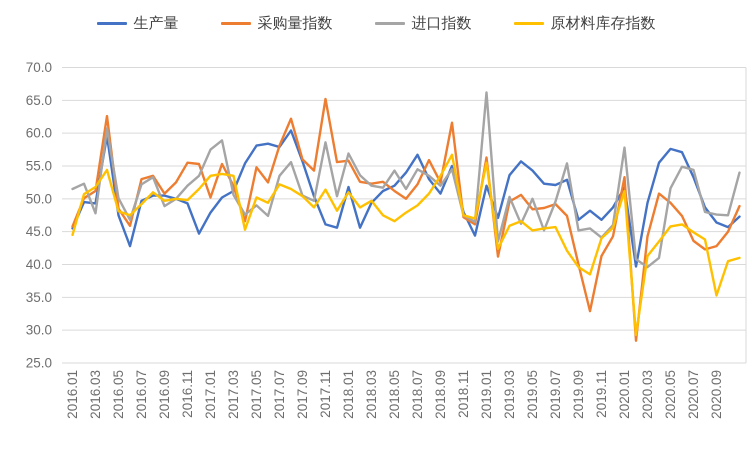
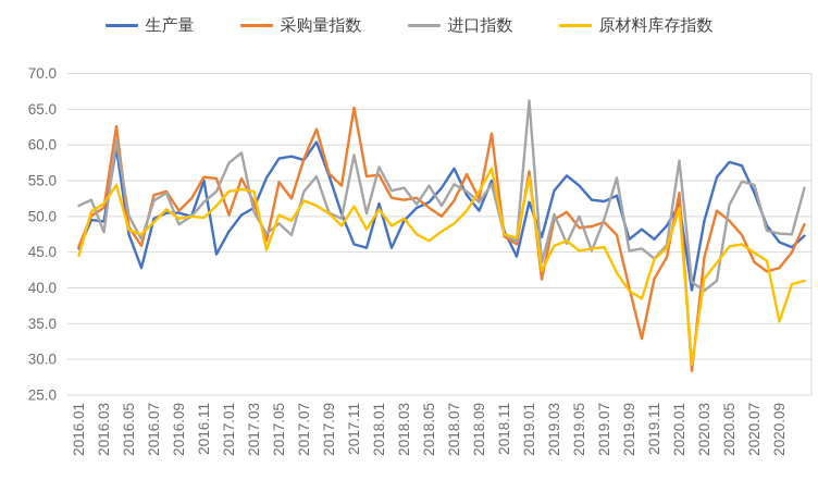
生产量/2016.11: 49 -> 55
进口指数/2018.03: 52 -> 54
